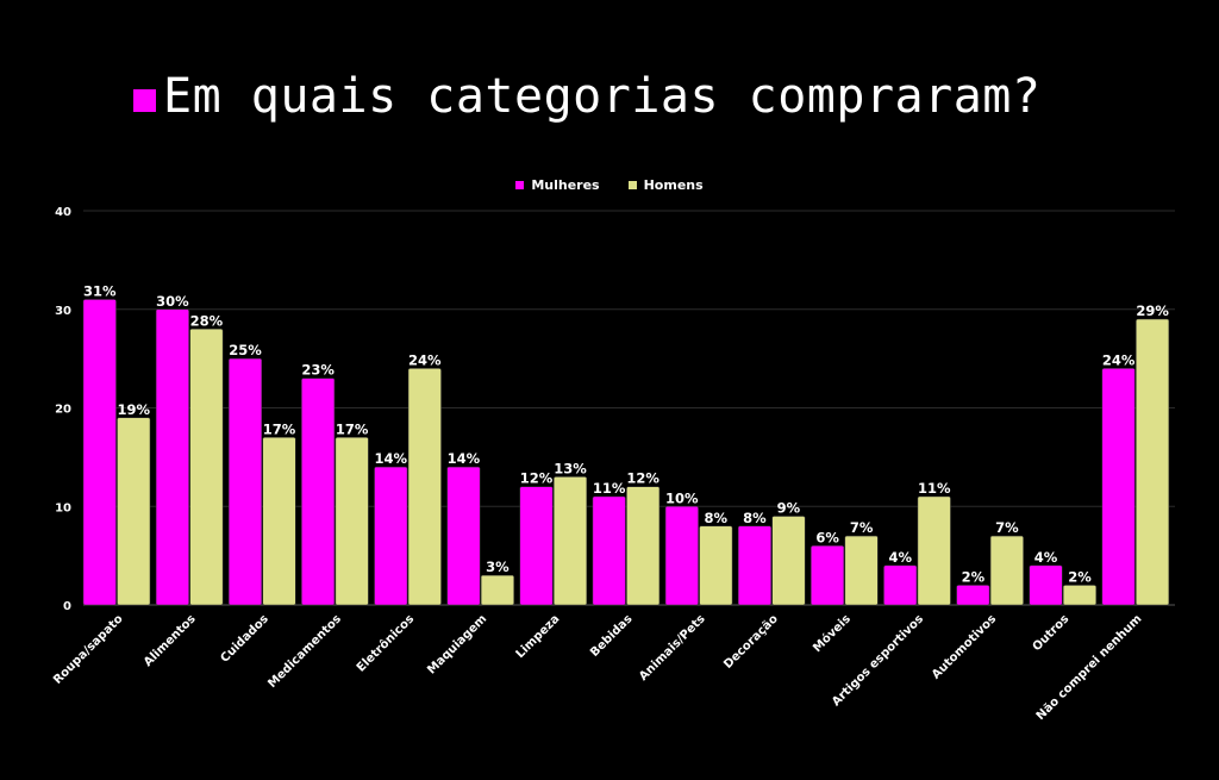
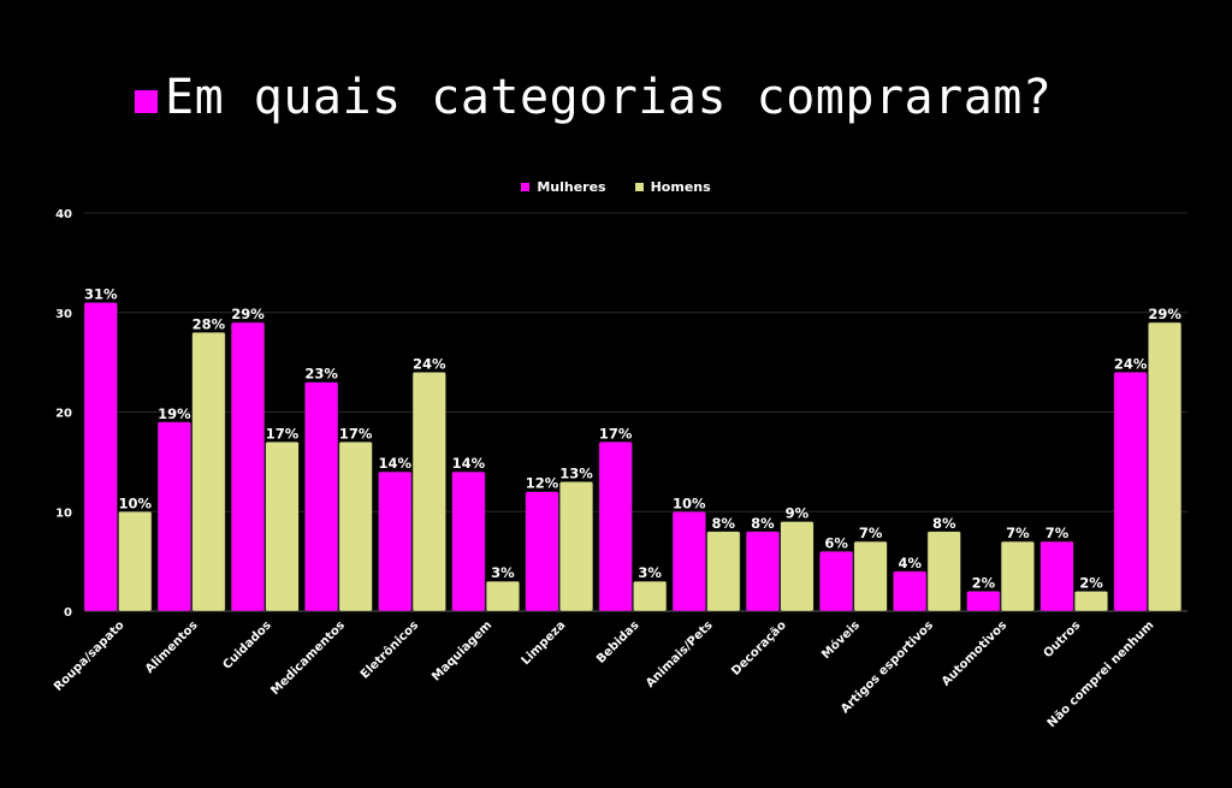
Homens/Roupa/sapato: 19% -> 10%
Mulheres/Alimentos: 30% -> 19%
Mulheres/Cuidados: 25% -> 29%
Mulheres/Bebidas: 11% -> 17%
Homens/Bebidas: 12% -> 3%
Homens/Artigos esportivos: 11% -> 8%
Mulheres/Outros: 4% -> 7%
